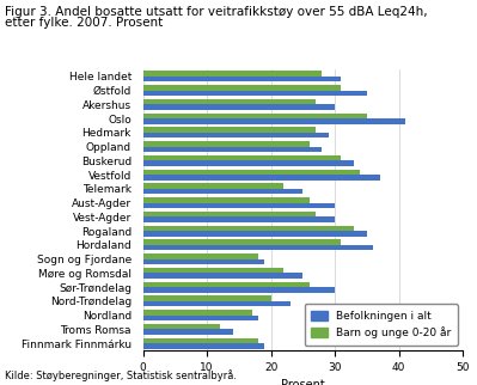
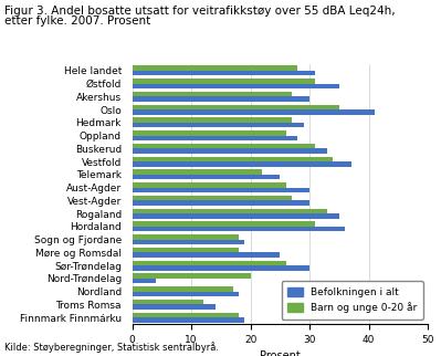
Barn og unge 0-20 år/Møre og Romsdal: 22 -> 18
Befolkningen i alt/Nord-Trøndelag: 23 -> 4
